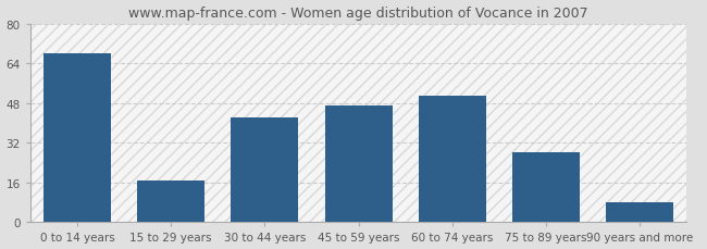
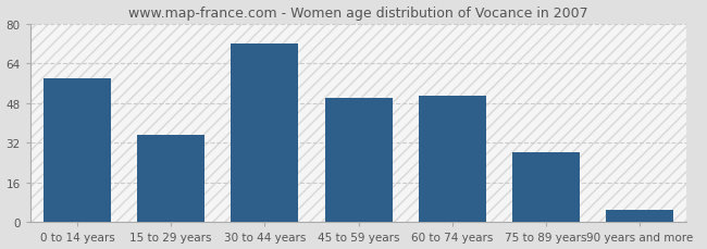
0 to 14 years: 68 -> 58
15 to 29 years: 17 -> 35
30 to 44 years: 42 -> 72
45 to 59 years: 47 -> 50
90 years and more: 8 -> 5
